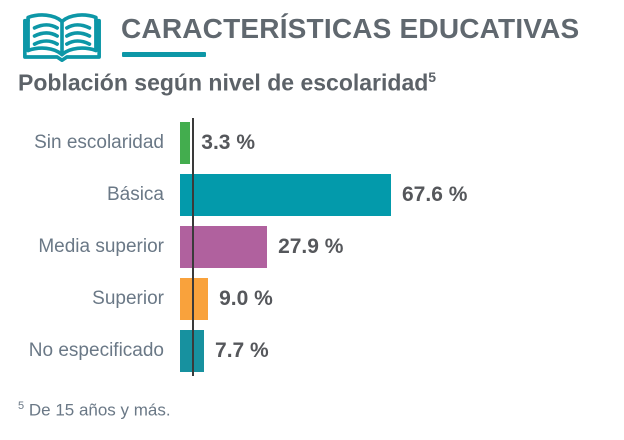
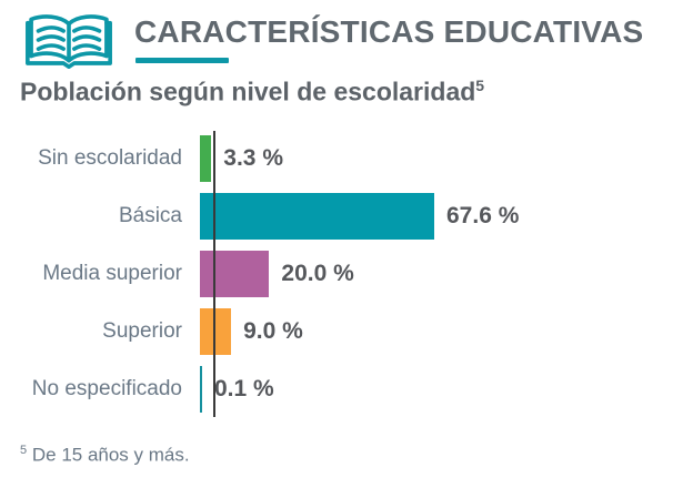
Media superior: 27.9 -> 20.0
No especificado: 7.7 -> 0.1
